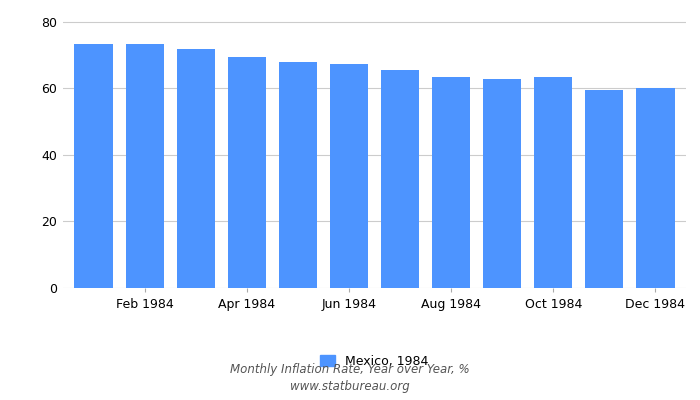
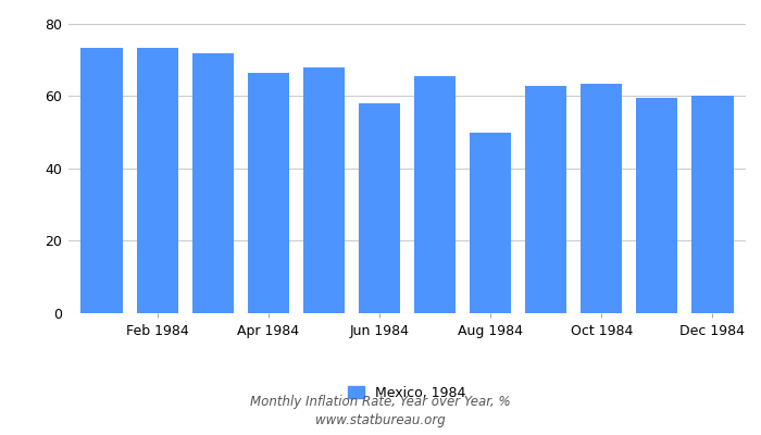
Apr 1984: 69.5 -> 66.5
Jun 1984: 67.5 -> 58.0
Aug 1984: 63.5 -> 50.0
